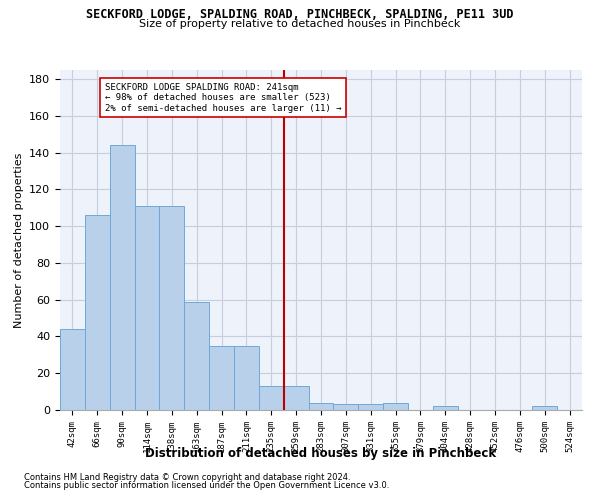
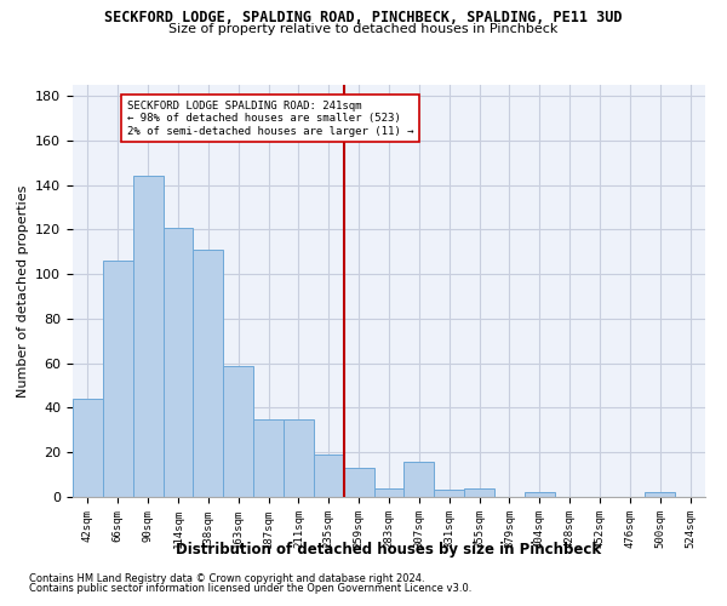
114sqm: 111 -> 121
235sqm: 13 -> 19
307sqm: 3 -> 16
